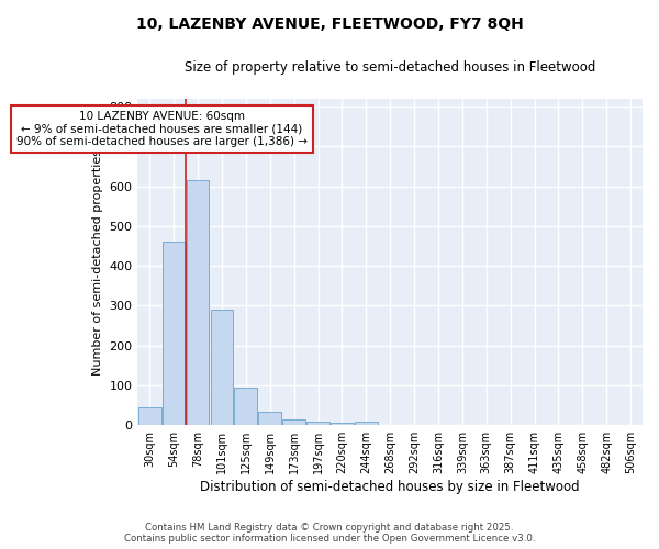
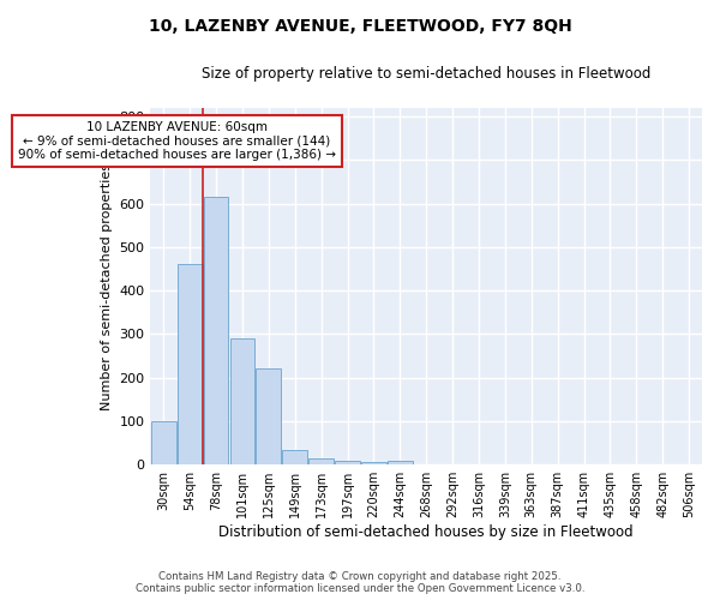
30sqm: 45 -> 100
125sqm: 95 -> 220
